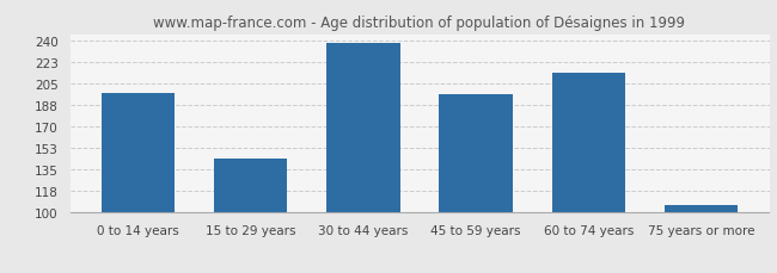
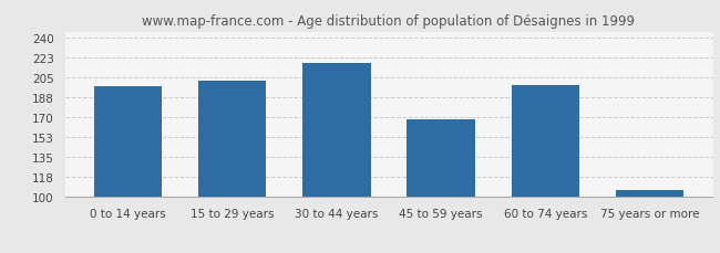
15 to 29 years: 144 -> 202
30 to 44 years: 238 -> 218
45 to 59 years: 196 -> 168
60 to 74 years: 214 -> 198
